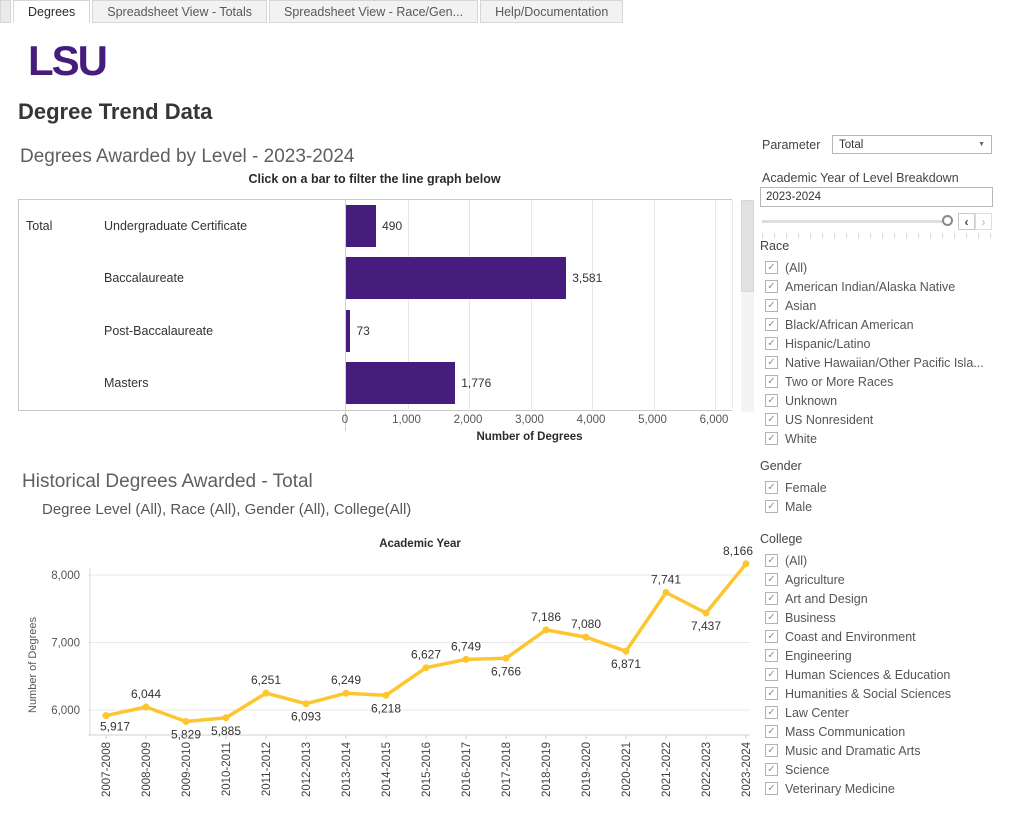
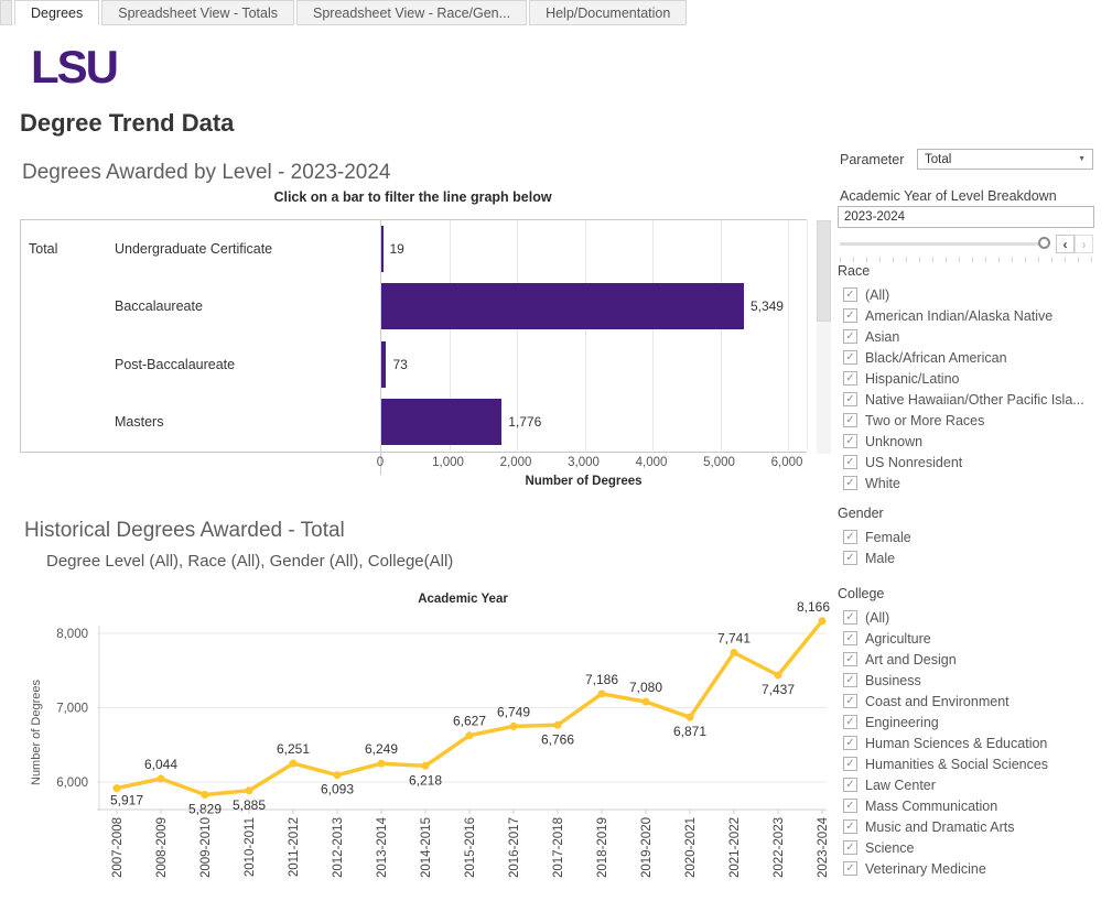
Degrees Awarded by Level - 2023-2024/Undergraduate Certificate: 490 -> 19
Degrees Awarded by Level - 2023-2024/Baccalaureate: 3,581 -> 5,349
